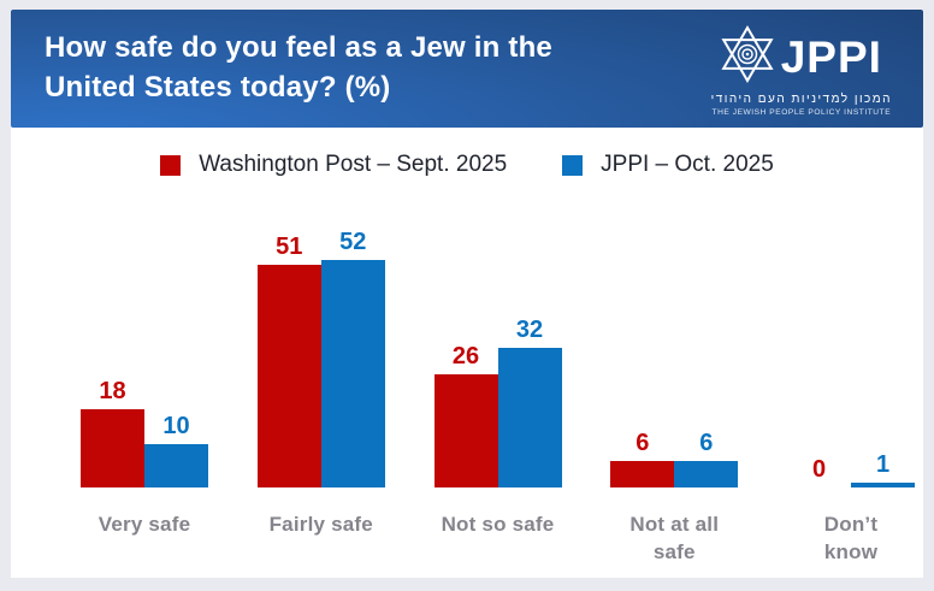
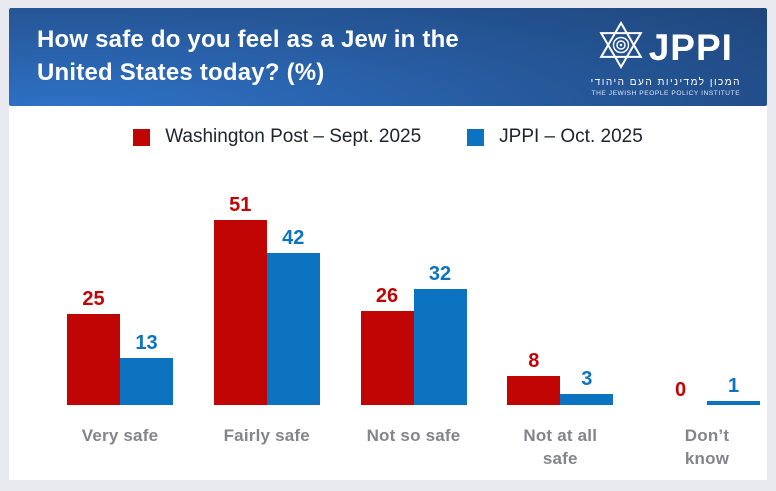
Washington Post – Sept. 2025/Very safe: 18 -> 25
JPPI – Oct. 2025/Very safe: 10 -> 13
JPPI – Oct. 2025/Fairly safe: 52 -> 42
Washington Post – Sept. 2025/Not at all safe: 6 -> 8
JPPI – Oct. 2025/Not at all safe: 6 -> 3
